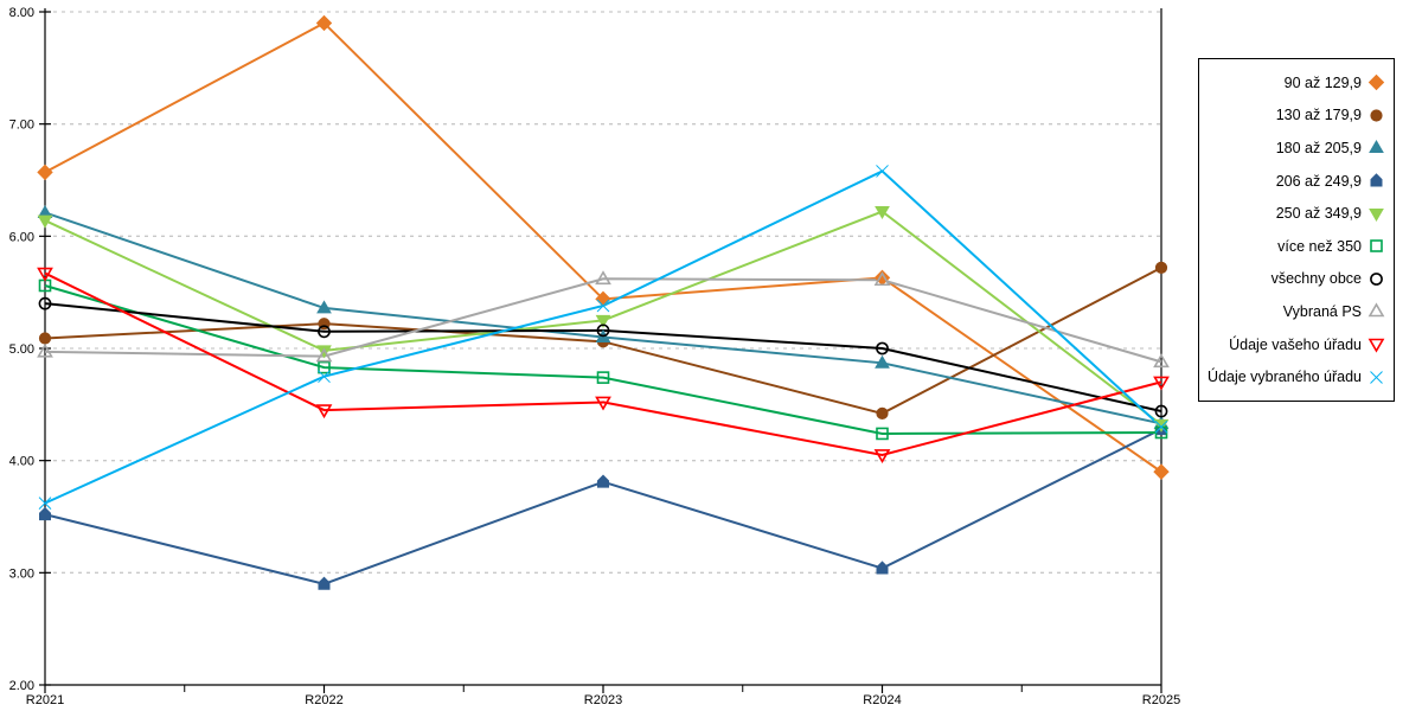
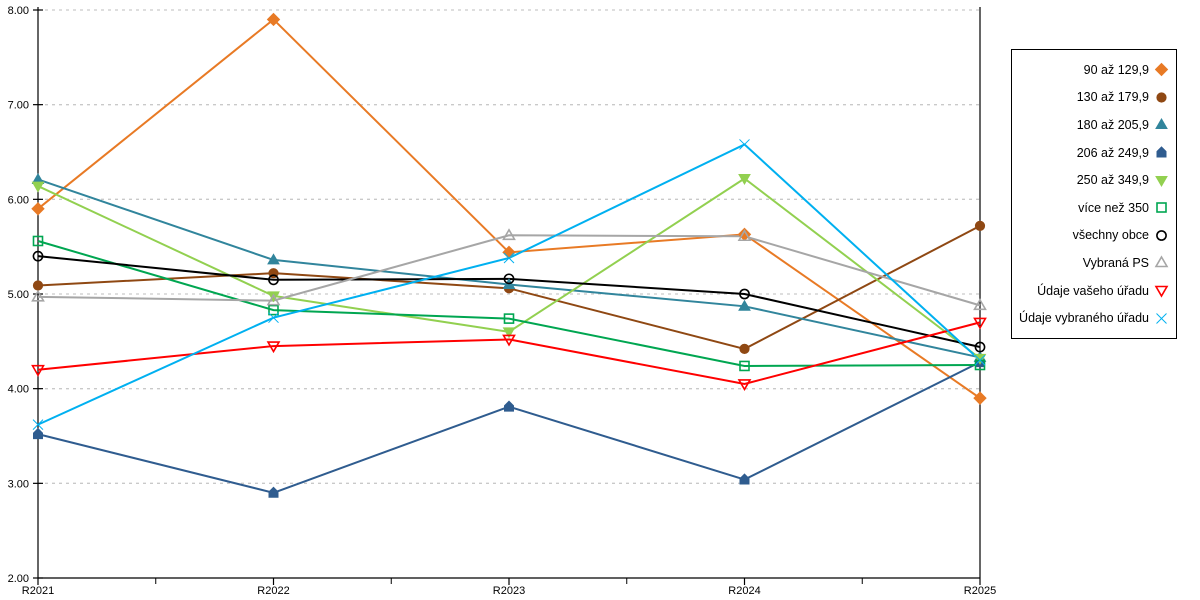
90 až 129,9/R2021: 6.6 -> 5.9
Údaje vašeho úřadu/R2021: 5.7 -> 4.2
250 až 349,9/R2023: 5.2 -> 4.6
